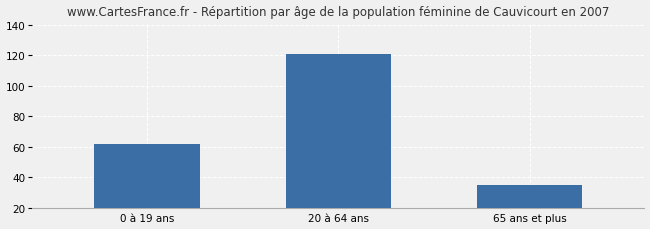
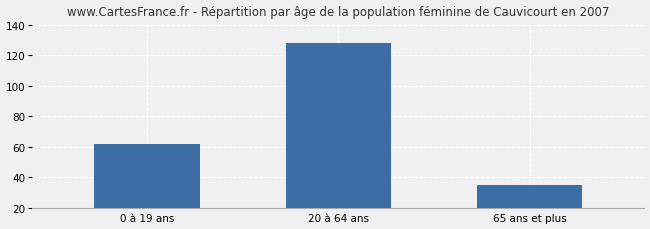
20 à 64 ans: 121 -> 128
